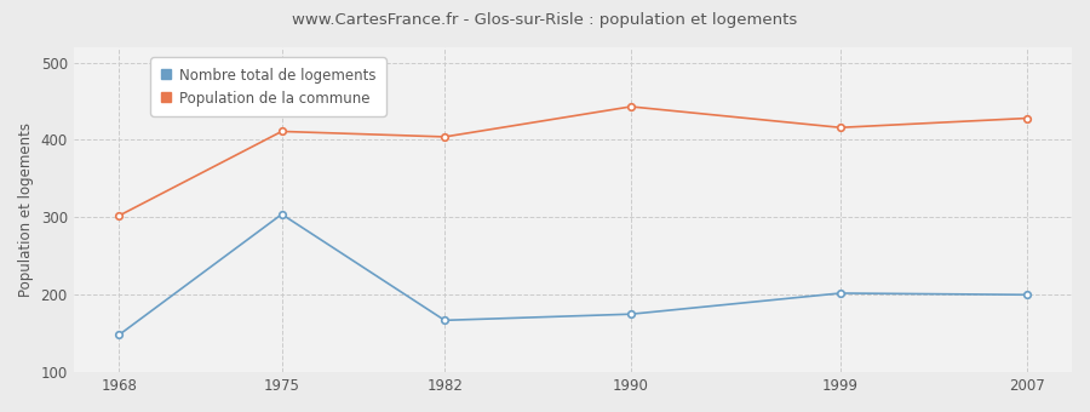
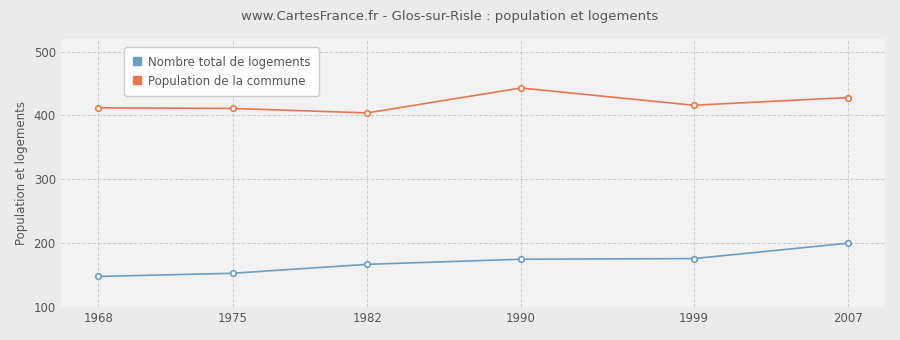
Population de la commune/1968: 302 -> 412
Nombre total de logements/1975: 304 -> 153
Nombre total de logements/1999: 202 -> 176
